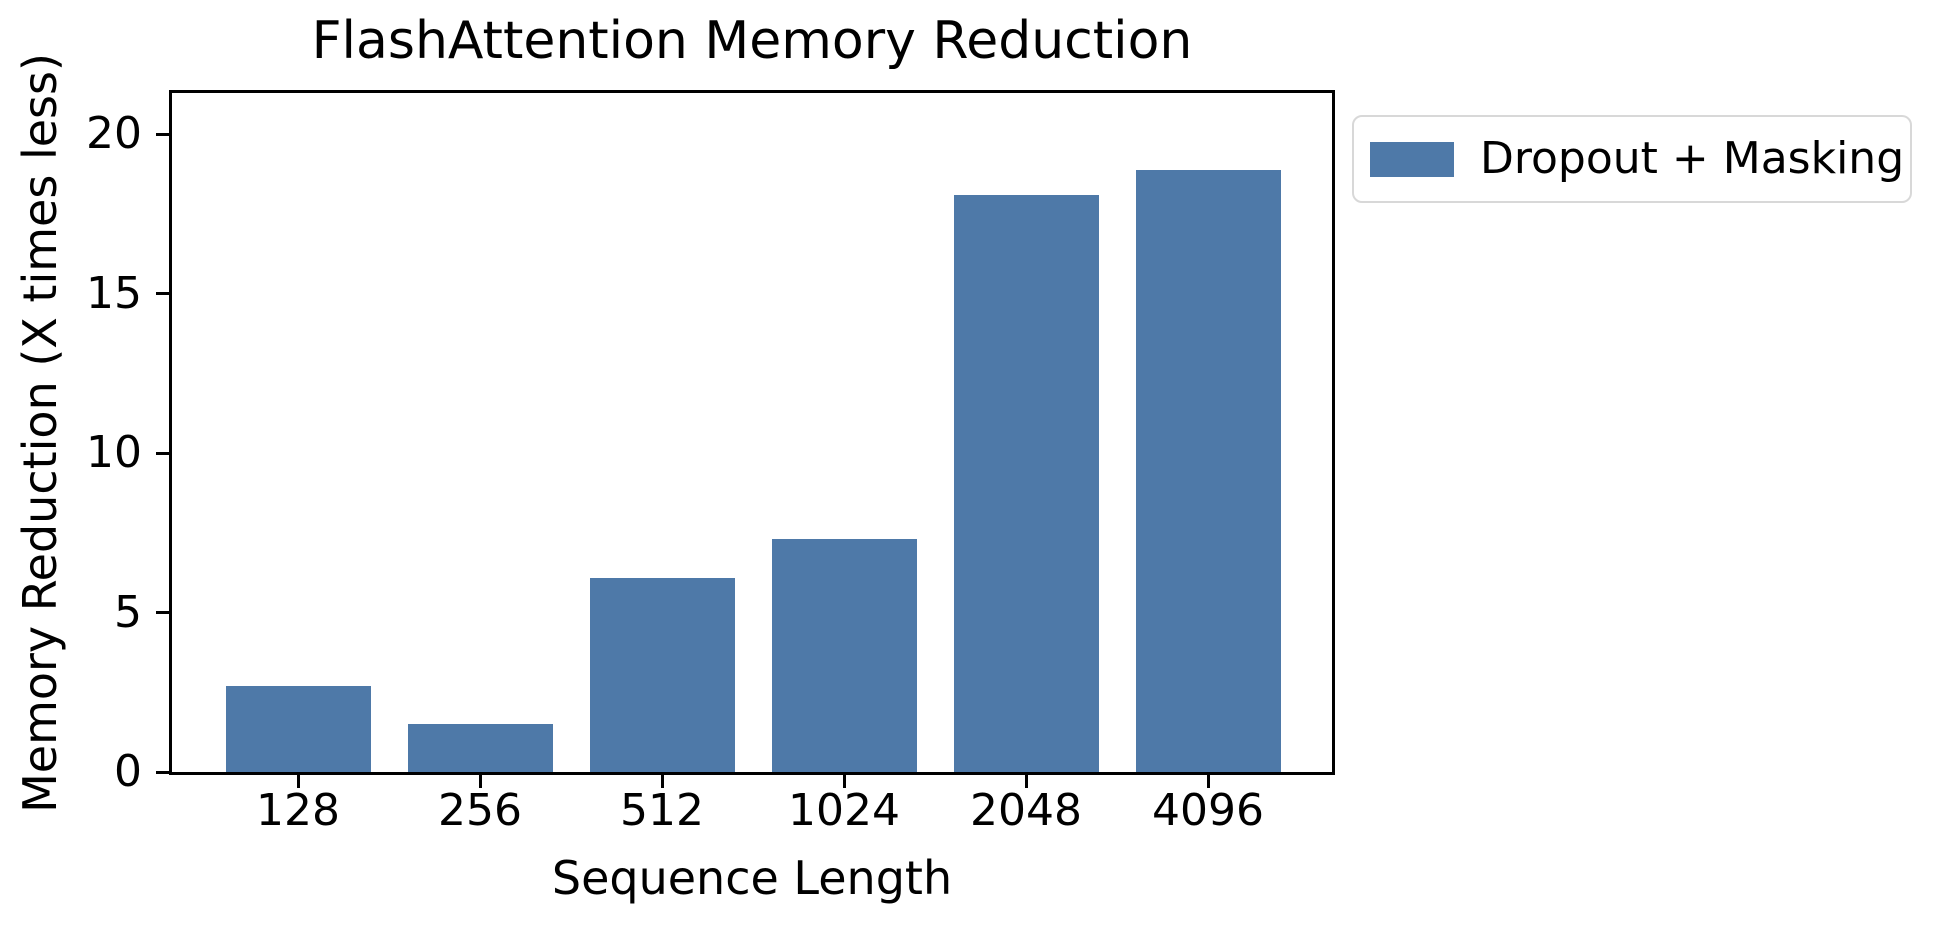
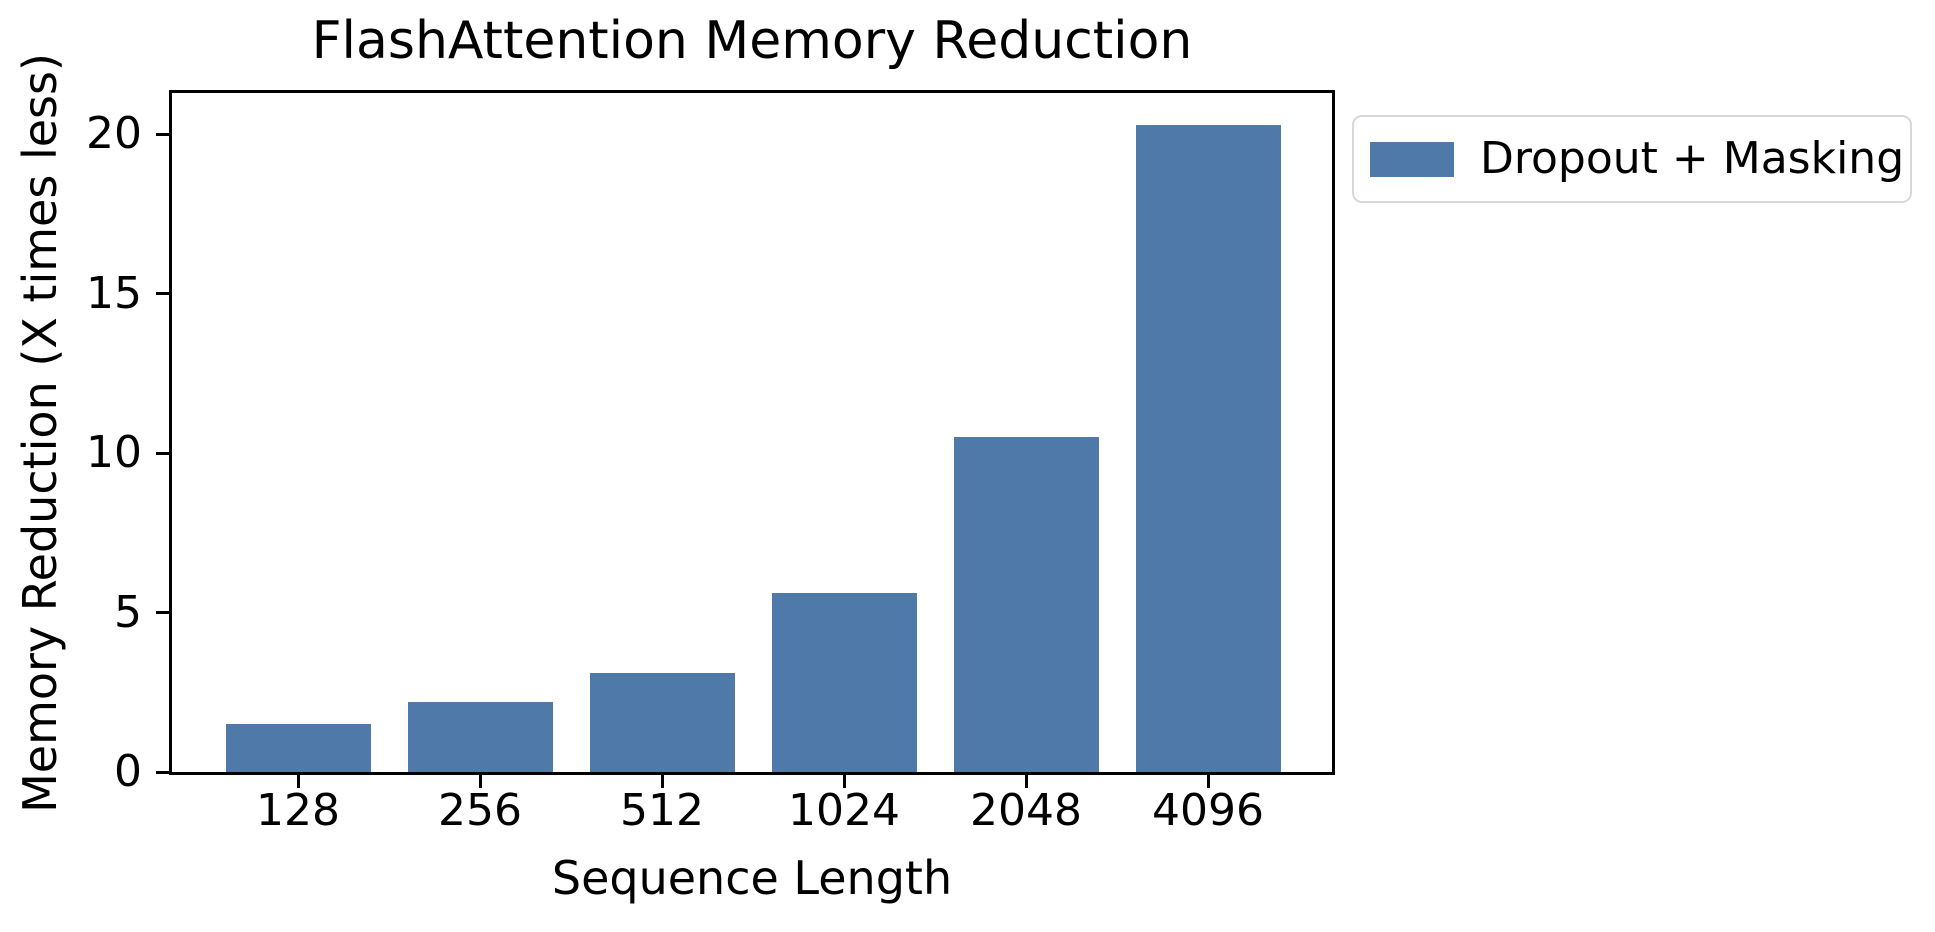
128: 2.7 -> 1.5
256: 1.5 -> 2.2
512: 6.1 -> 3.1
1024: 7.3 -> 5.6
2048: 18.1 -> 10.5
4096: 18.9 -> 20.3
